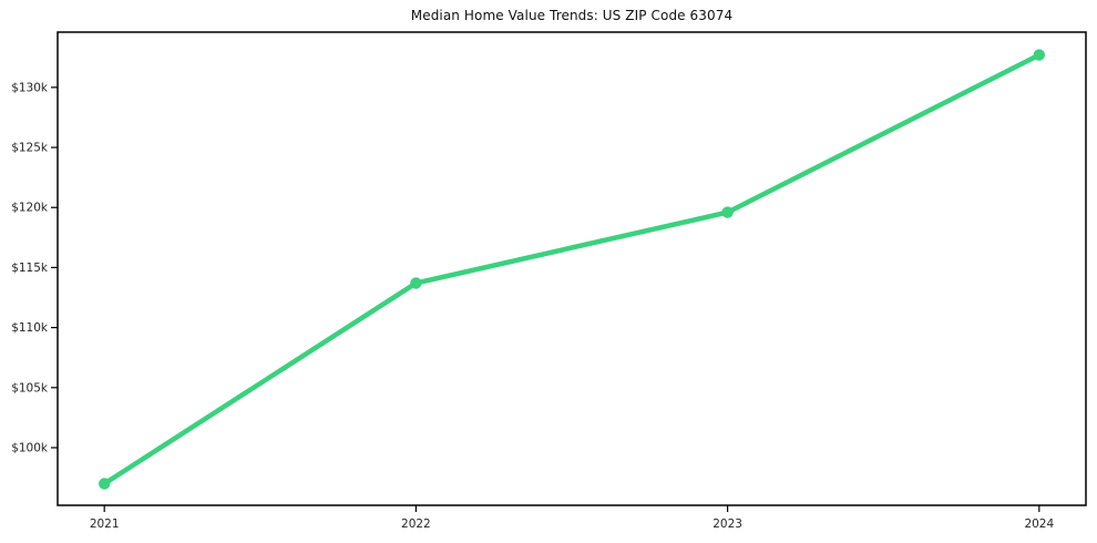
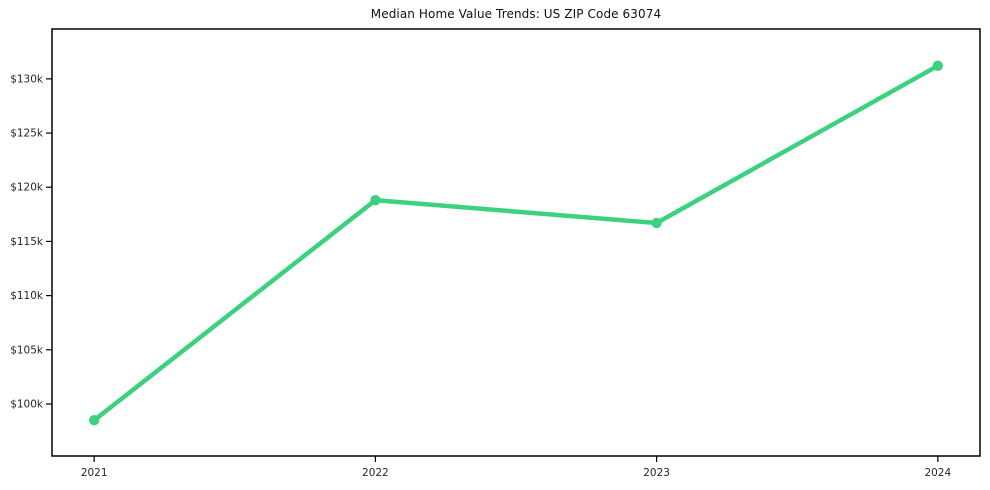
2021: $97.0k -> $98.5k
2022: $113.7k -> $118.8k
2023: $119.6k -> $116.7k
2024: $132.7k -> $131.2k
